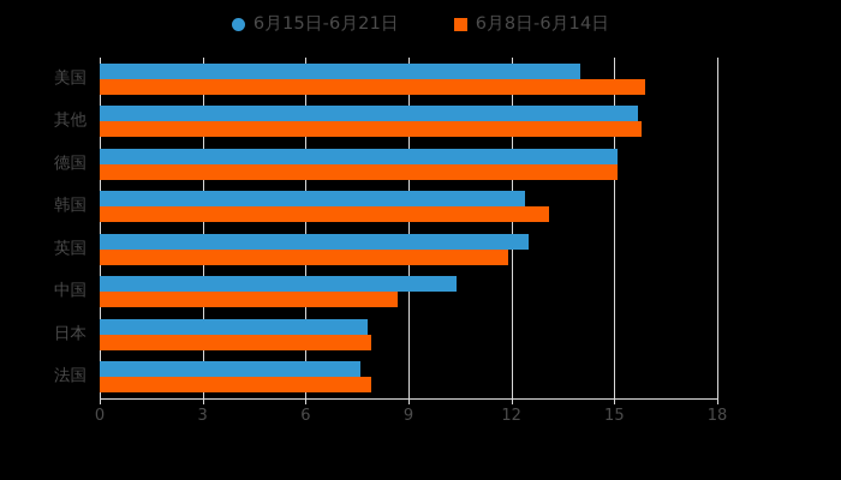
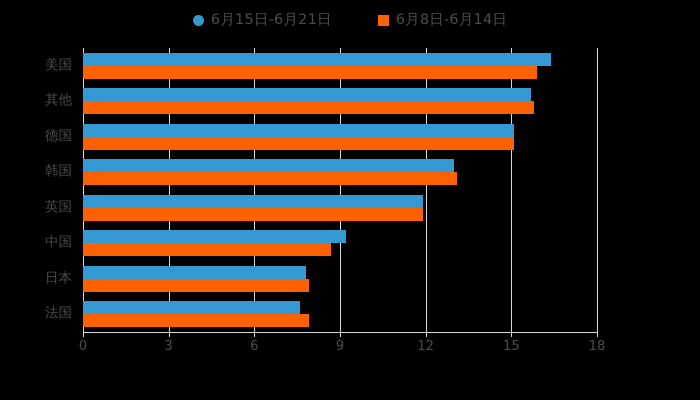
6月15日-6月21日/美国: 14.0 -> 16.4
6月15日-6月21日/韩国: 12.4 -> 13.0
6月15日-6月21日/英国: 12.5 -> 11.9
6月15日-6月21日/中国: 10.4 -> 9.2
